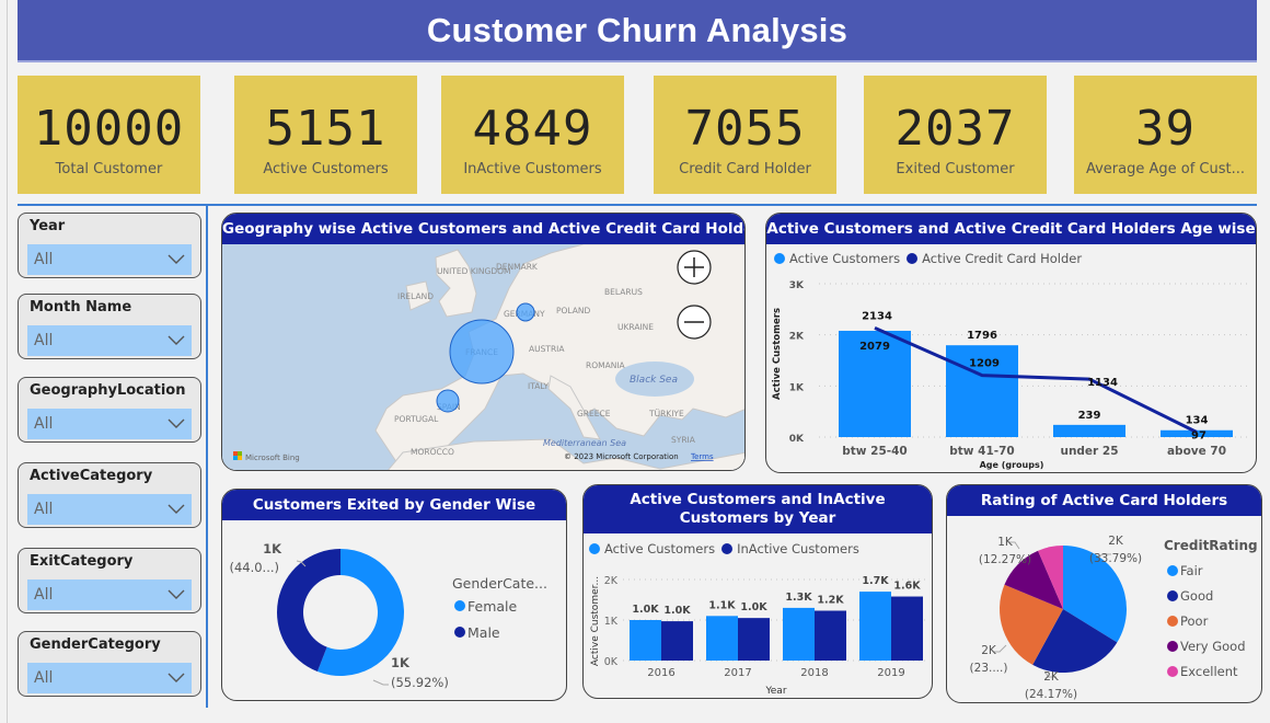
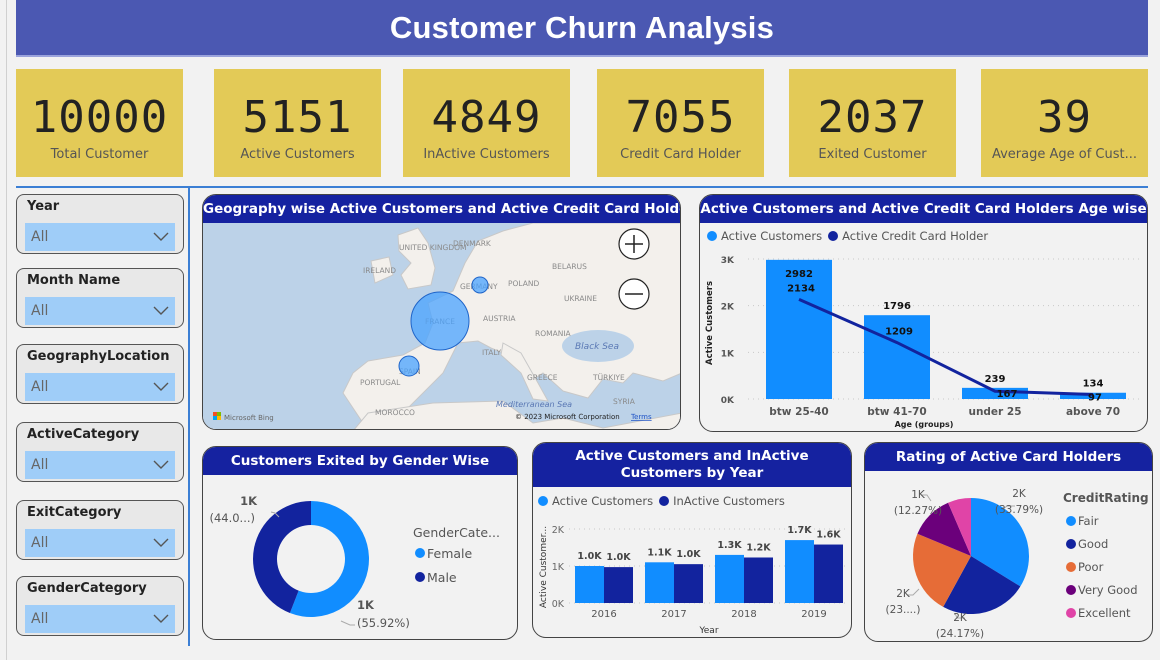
Active Customers and Active Credit Card Holders Age wise/Active Customers/btw 25-40: 2079 -> 2982
Active Customers and Active Credit Card Holders Age wise/Active Credit Card Holder/under 25: 1134 -> 167
